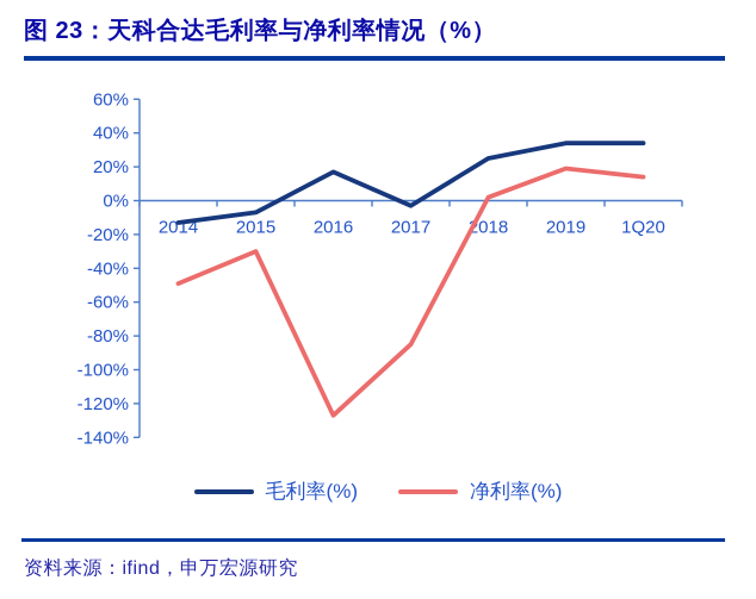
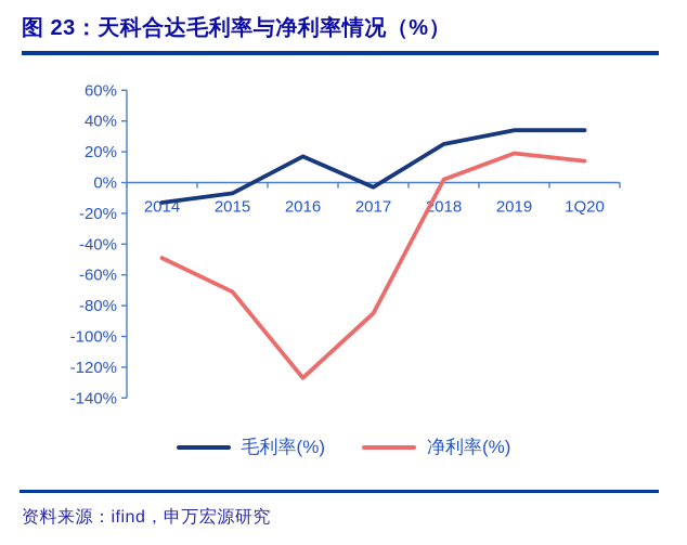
净利率(%)/2015: -30% -> -71%
